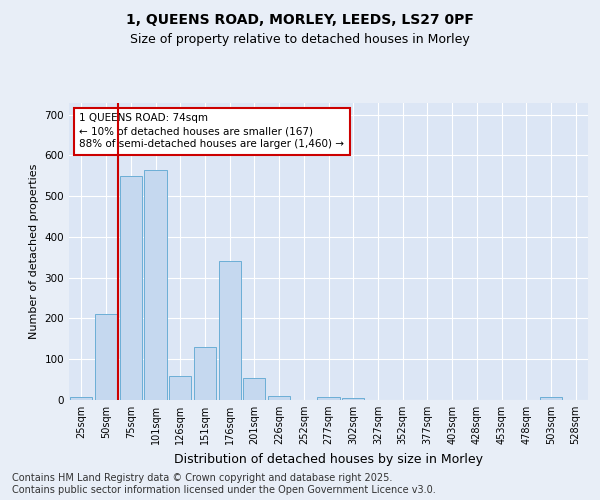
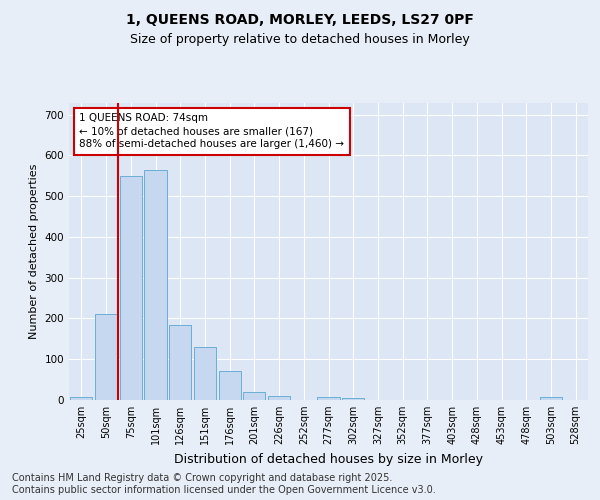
126sqm: 60 -> 185
176sqm: 340 -> 70
201sqm: 55 -> 20
